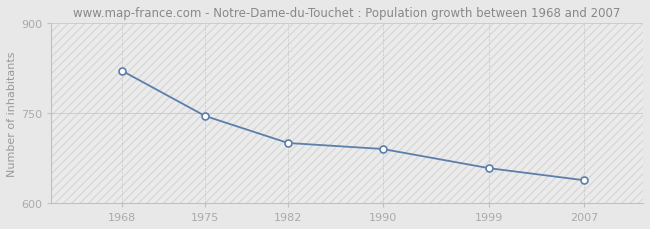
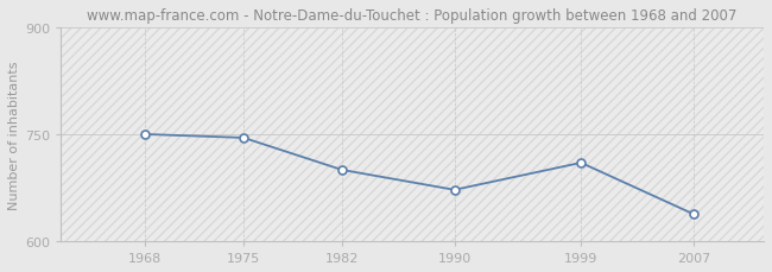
1968: 820 -> 750
1990: 690 -> 672
1999: 658 -> 710
